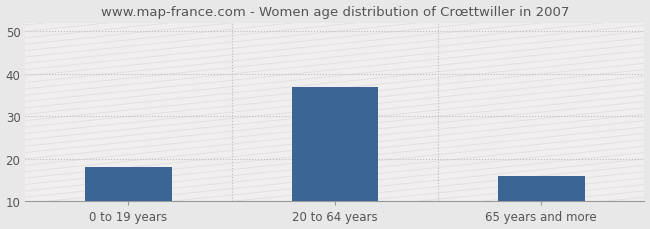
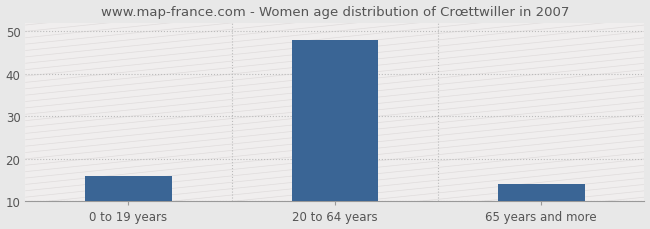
0 to 19 years: 18 -> 16
20 to 64 years: 37 -> 48
65 years and more: 16 -> 14
